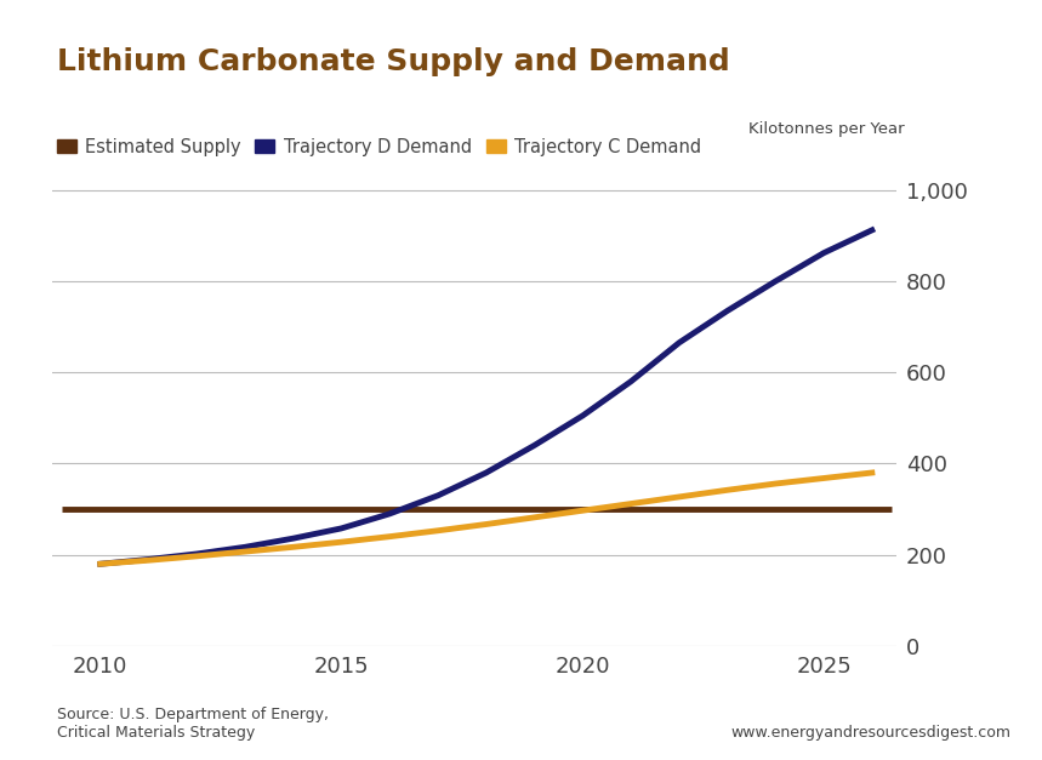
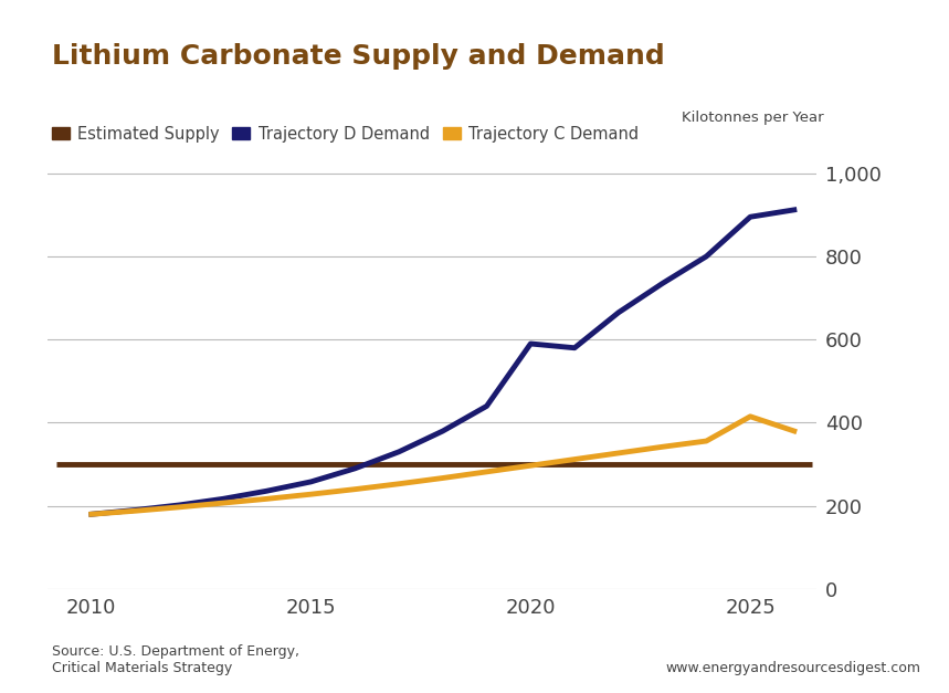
Trajectory D Demand/2020: 505 -> 590
Trajectory D Demand/2025: 862 -> 895
Trajectory C Demand/2025: 368 -> 415
